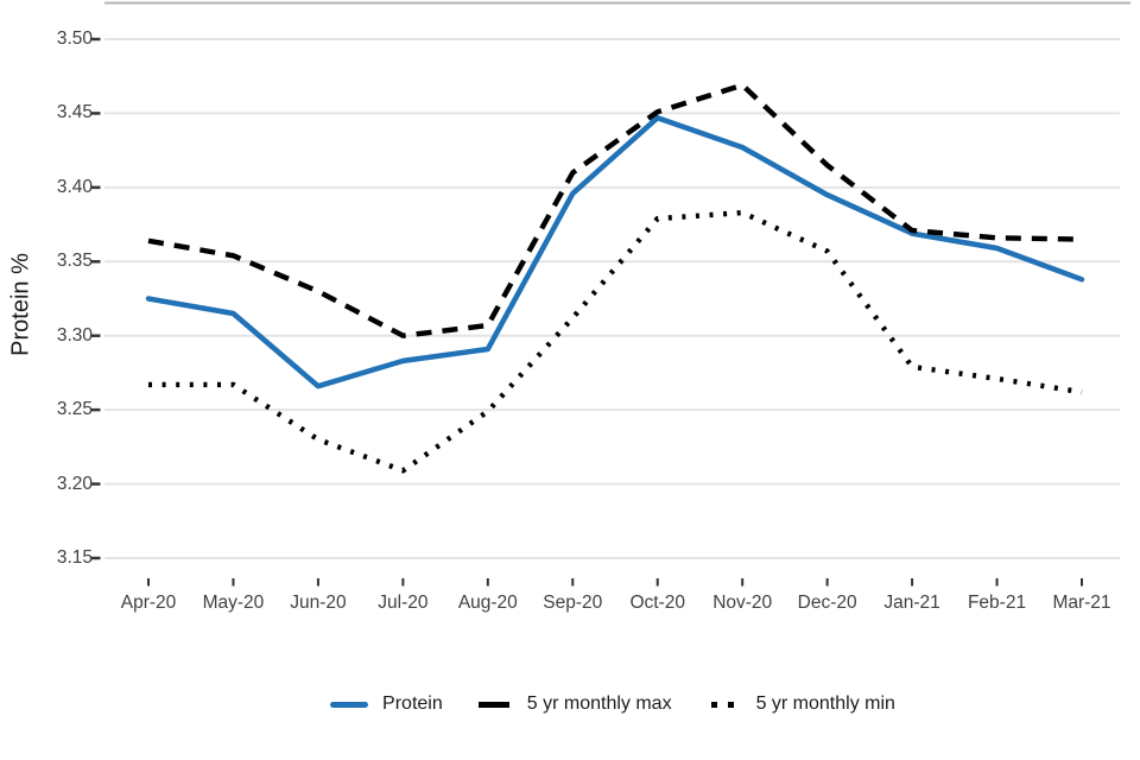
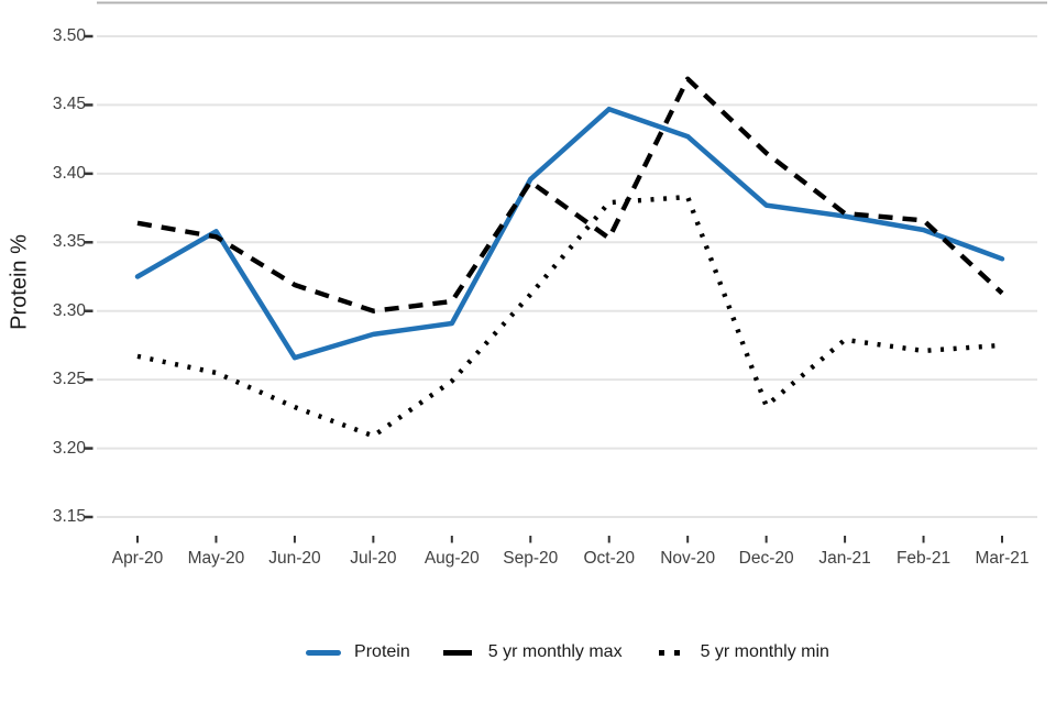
Protein/May-20: 3.315 -> 3.358
5 yr monthly min/May-20: 3.267 -> 3.255
5 yr monthly max/Jun-20: 3.330 -> 3.319
5 yr monthly max/Sep-20: 3.410 -> 3.394
5 yr monthly max/Oct-20: 3.451 -> 3.353
Protein/Dec-20: 3.395 -> 3.377
5 yr monthly min/Dec-20: 3.357 -> 3.231
5 yr monthly max/Mar-21: 3.365 -> 3.313
5 yr monthly min/Mar-21: 3.262 -> 3.275
